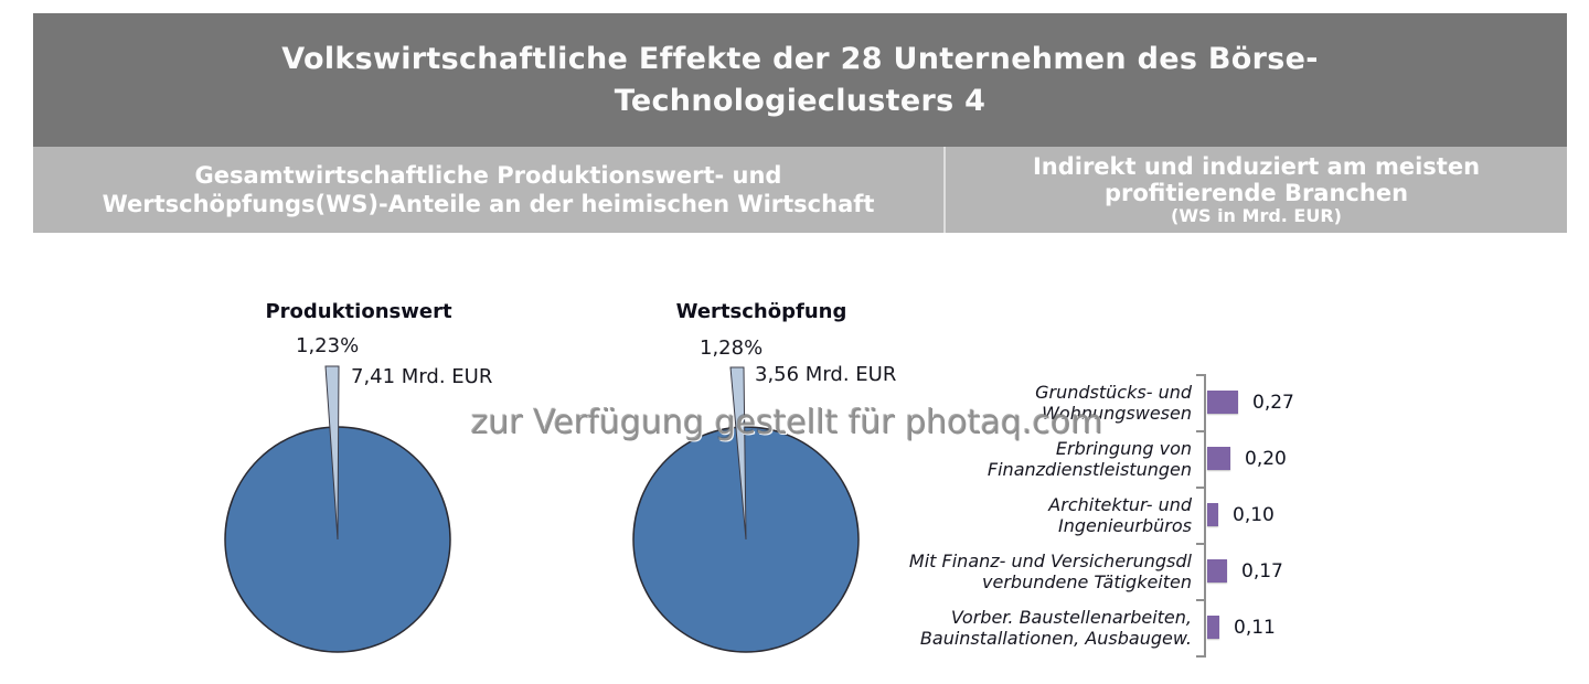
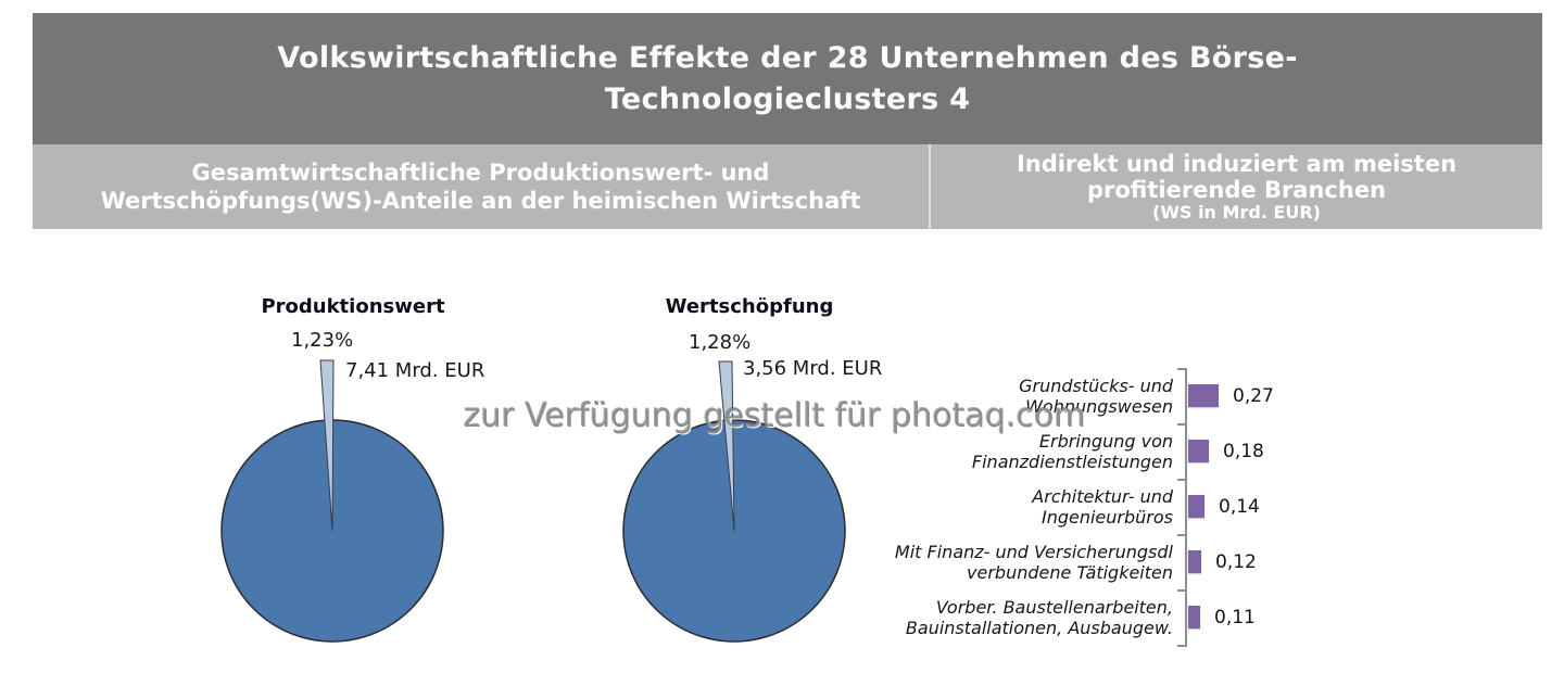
Indirekt und induziert am meisten profitierende Branchen/Erbringung von Finanzdienstleistungen: 0,20 -> 0,18
Indirekt und induziert am meisten profitierende Branchen/Architektur- und Ingenieurbüros: 0,10 -> 0,14
Indirekt und induziert am meisten profitierende Branchen/Mit Finanz- und Versicherungsdl verbundene Tätigkeiten: 0,17 -> 0,12
